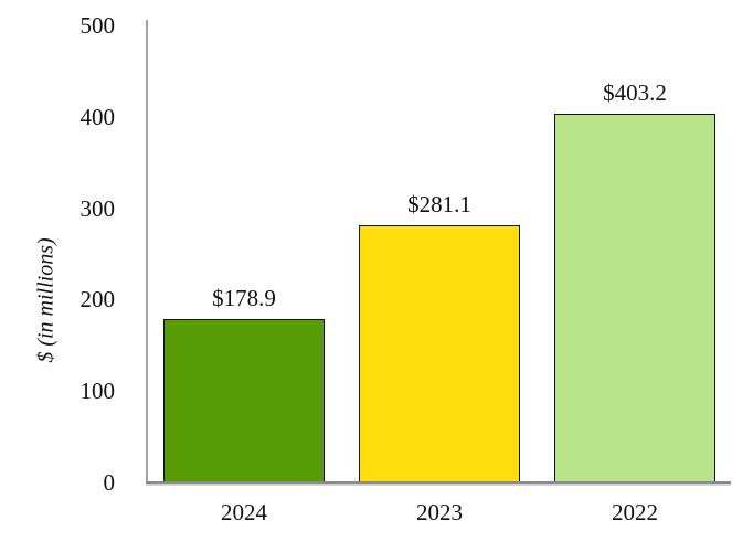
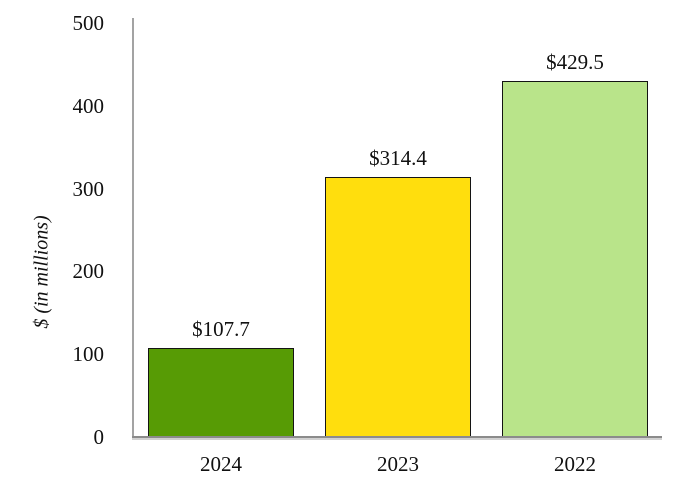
2024: $178.9 -> $107.7
2023: $281.1 -> $314.4
2022: $403.2 -> $429.5
